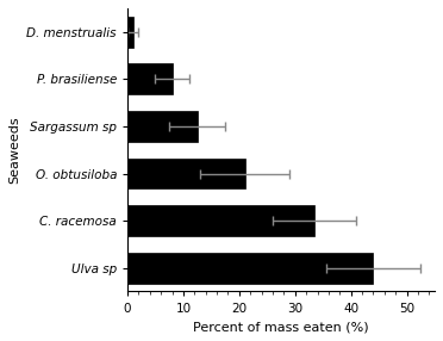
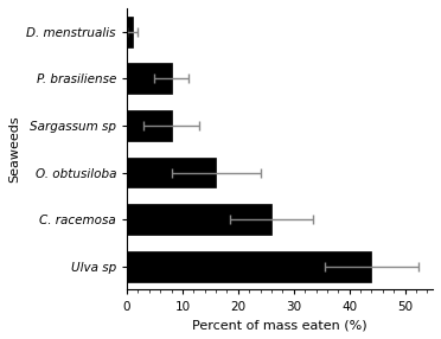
Sargassum sp: 12.5 -> 8.0
O. obtusiloba: 21.0 -> 16.0
C. racemosa: 33.5 -> 26.0
